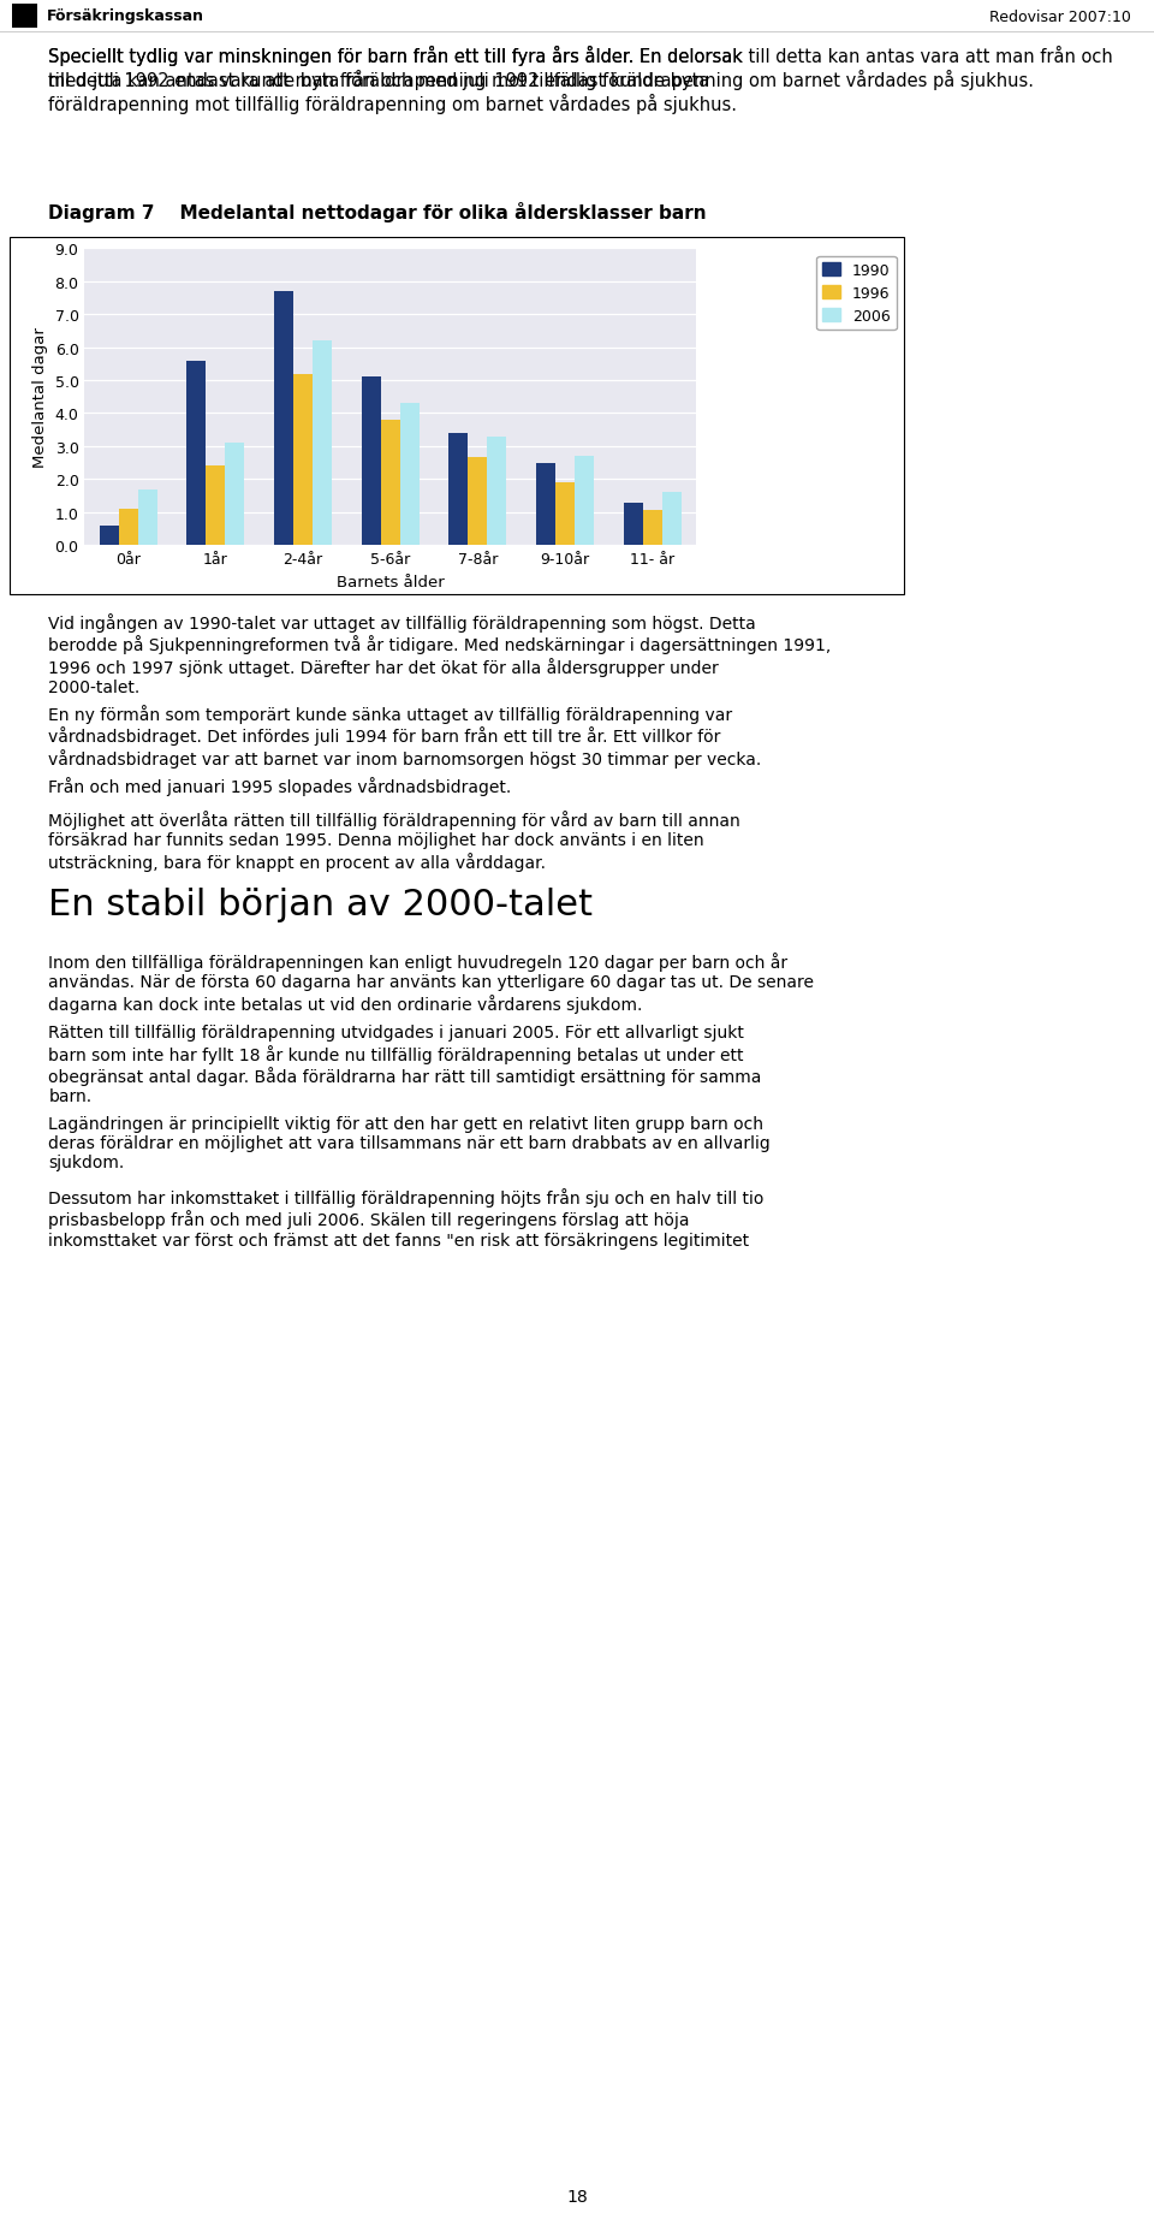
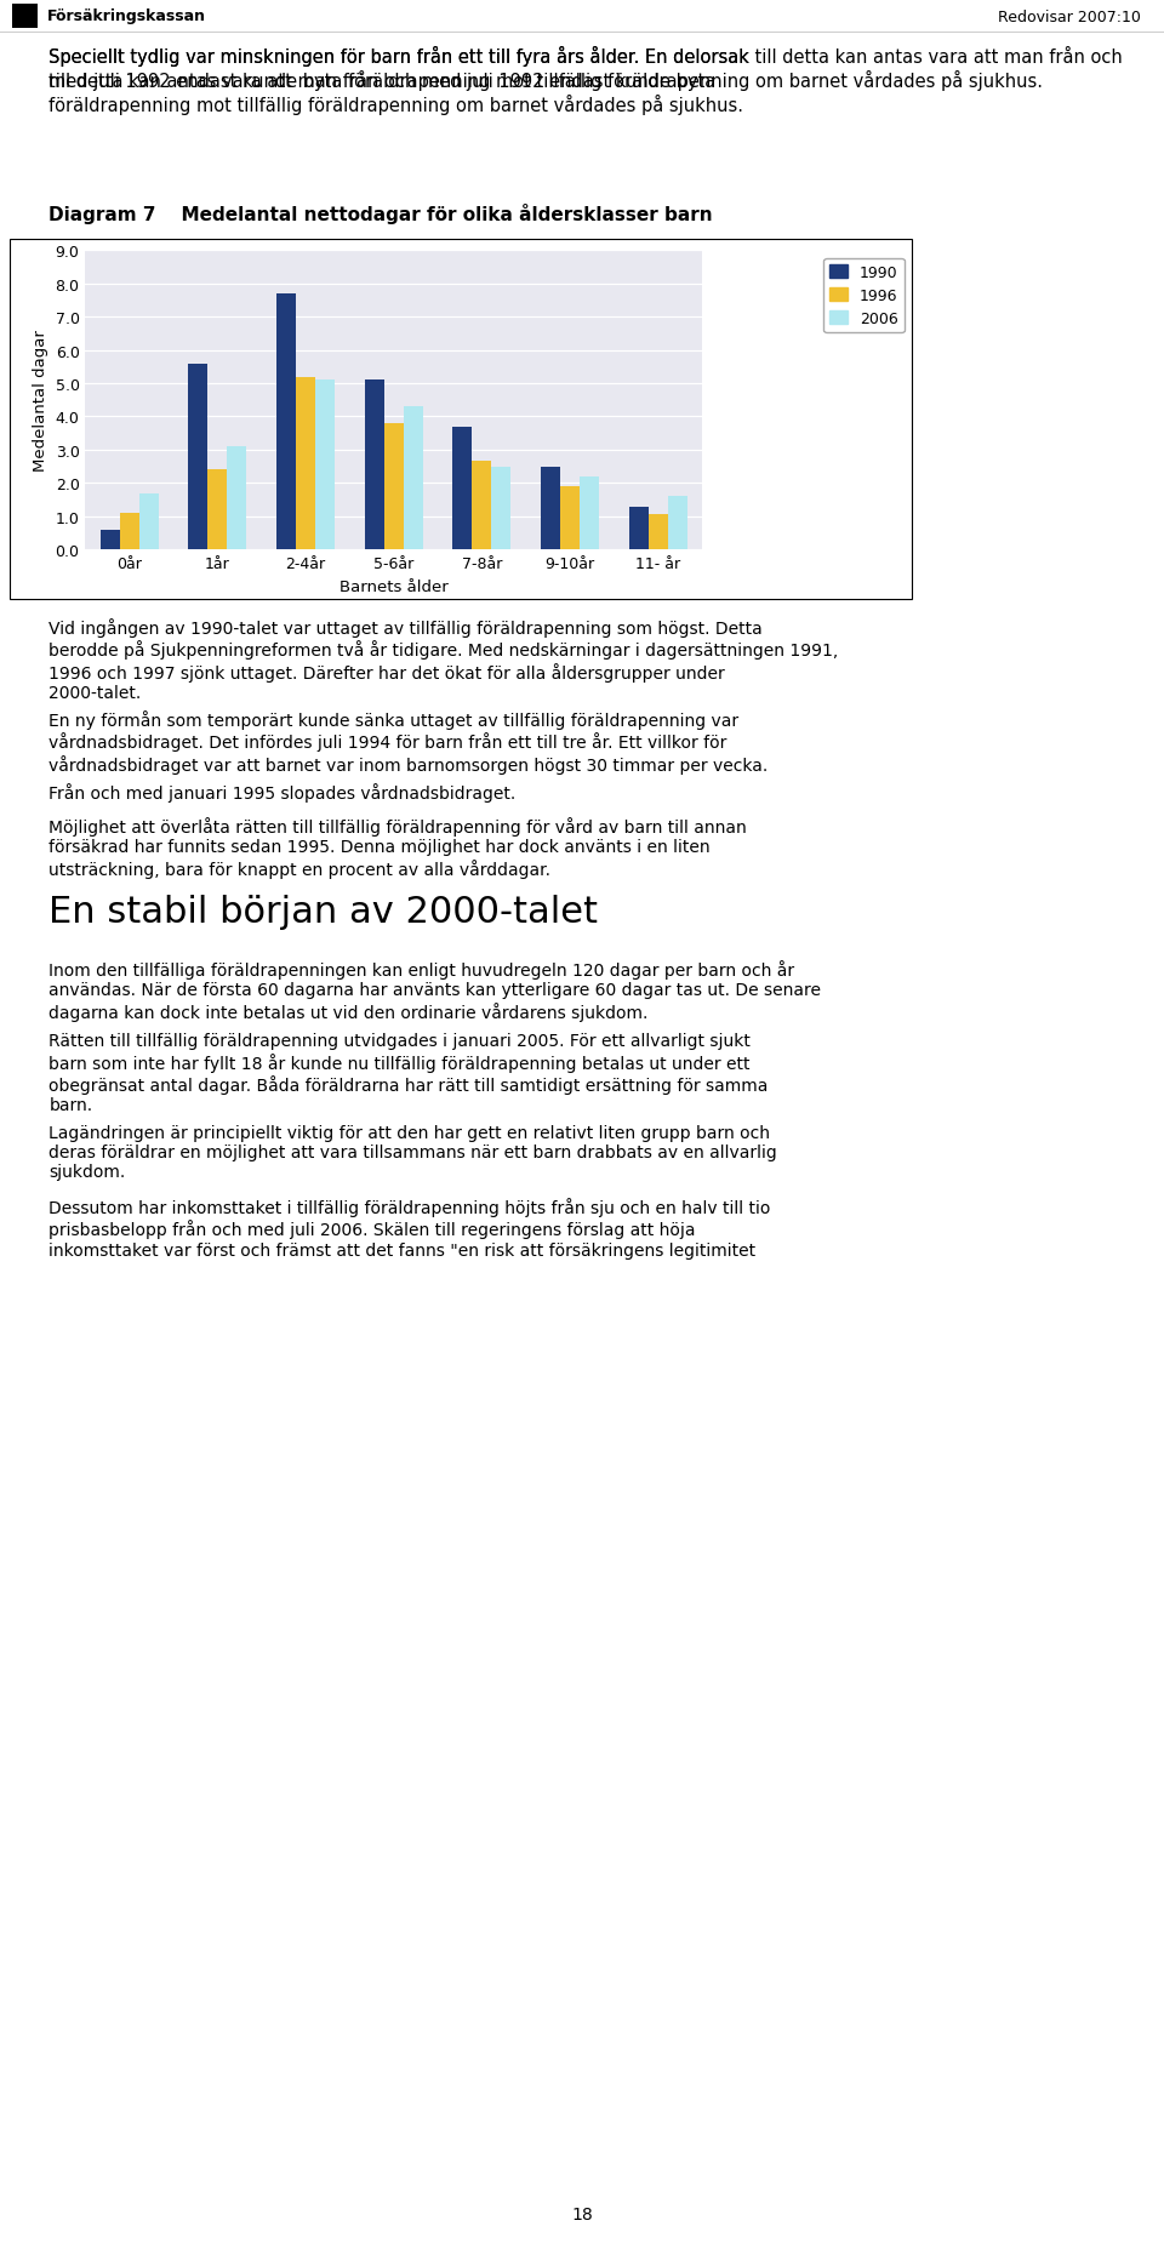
2006/2-4år: 6.2 -> 5.1
1990/7-8år: 3.4 -> 3.7
2006/7-8år: 3.3 -> 2.5
2006/9-10år: 2.7 -> 2.2
